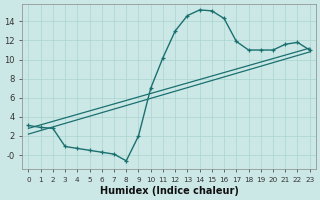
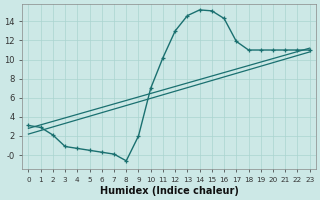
2: 2.8 -> 2.1
21: 11.6 -> 11.0
22: 11.8 -> 11.0
